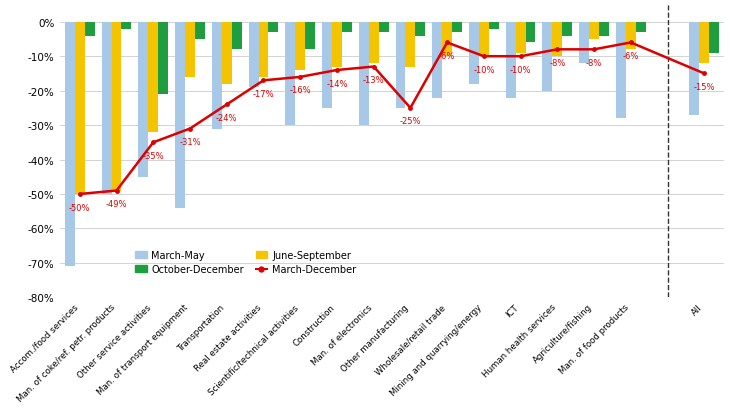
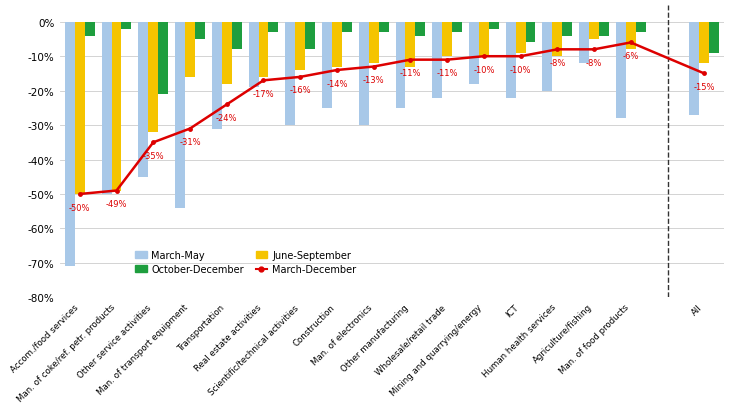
March-December/Other manufacturing: -25% -> -11%
March-December/Wholesale/retail trade: -6% -> -11%
